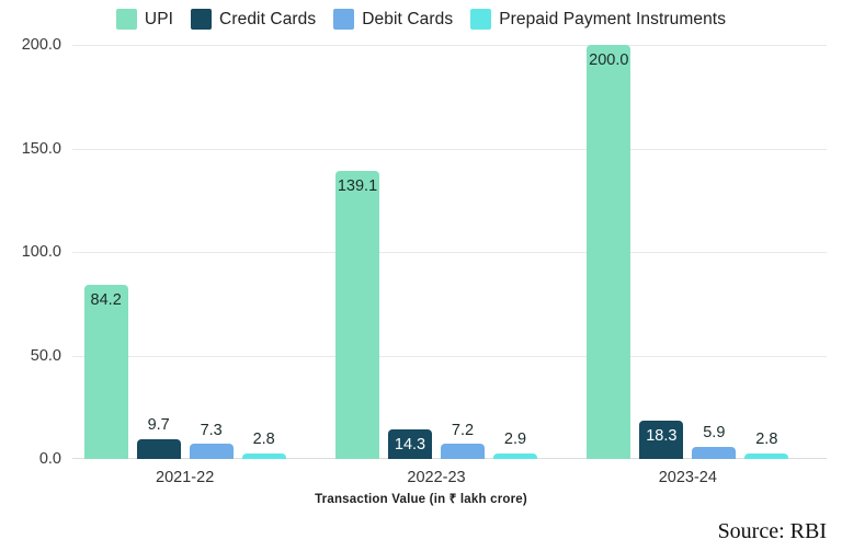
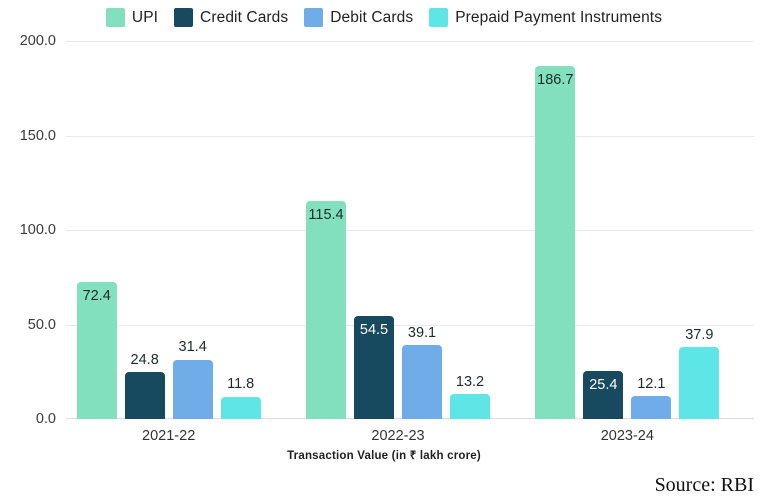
UPI/2021-22: 84.2 -> 72.4
Credit Cards/2021-22: 9.7 -> 24.8
Debit Cards/2021-22: 7.3 -> 31.4
Prepaid Payment Instruments/2021-22: 2.8 -> 11.8
UPI/2022-23: 139.1 -> 115.4
Credit Cards/2022-23: 14.3 -> 54.5
Debit Cards/2022-23: 7.2 -> 39.1
Prepaid Payment Instruments/2022-23: 2.9 -> 13.2
UPI/2023-24: 200.0 -> 186.7
Credit Cards/2023-24: 18.3 -> 25.4
Debit Cards/2023-24: 5.9 -> 12.1
Prepaid Payment Instruments/2023-24: 2.8 -> 37.9
